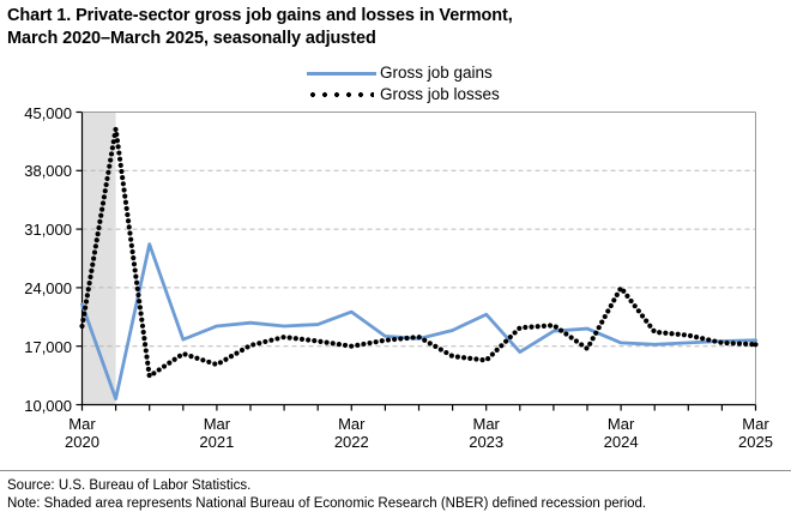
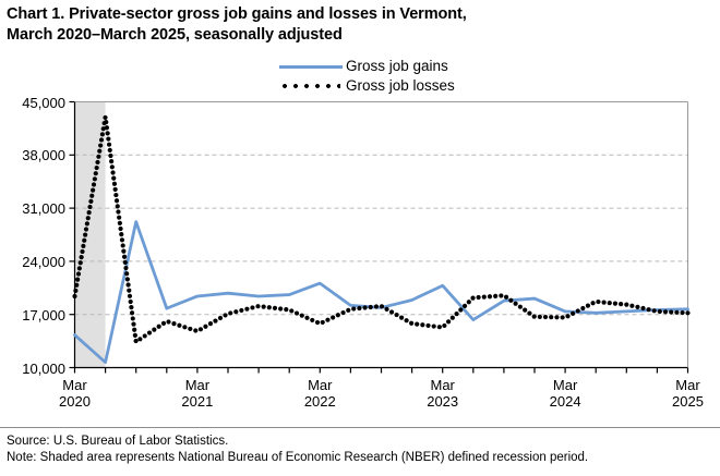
Gross job gains/Mar 2020: 22000 -> 14000
Gross job losses/Mar 2022: 17000 -> 16000
Gross job losses/Mar 2024: 24000 -> 17000
